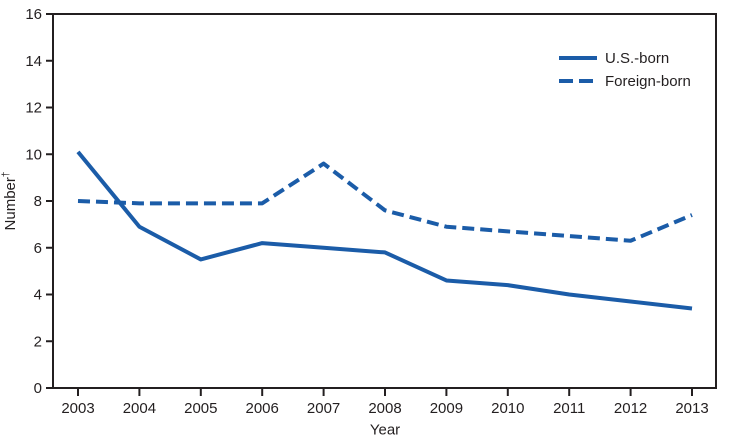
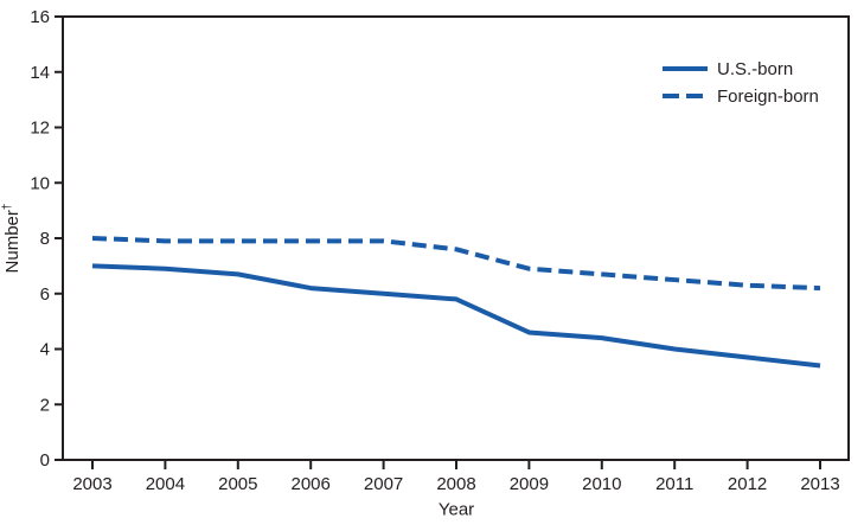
U.S.-born/2003: 10.1 -> 7.0
U.S.-born/2005: 5.5 -> 6.7
Foreign-born/2007: 9.6 -> 7.9
Foreign-born/2013: 7.4 -> 6.2
